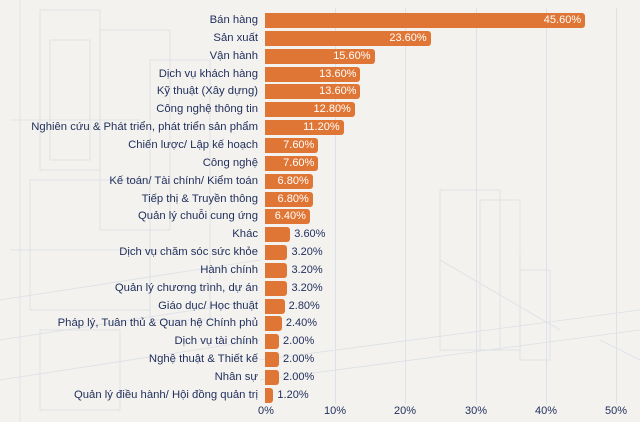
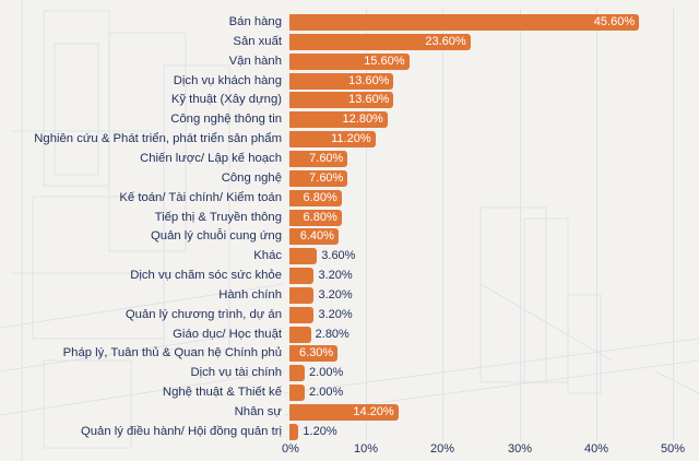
Pháp lý, Tuân thủ & Quan hệ Chính phủ: 2.40% -> 6.30%
Nhân sự: 2.00% -> 14.20%
